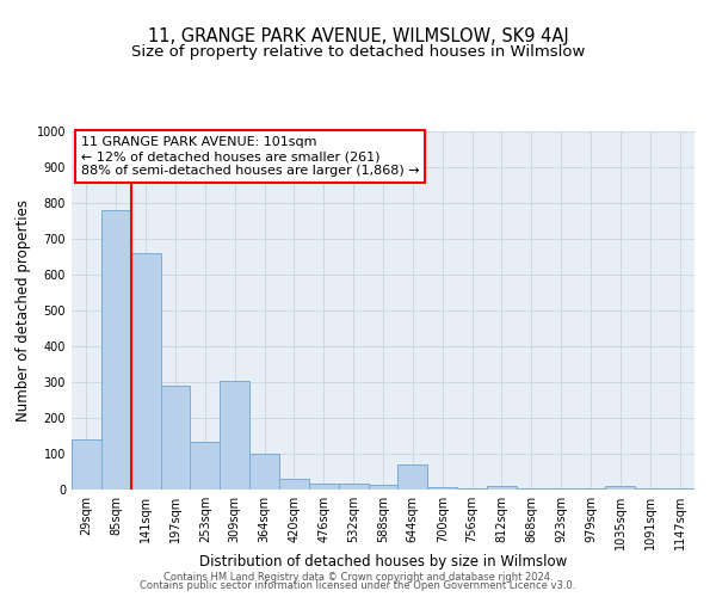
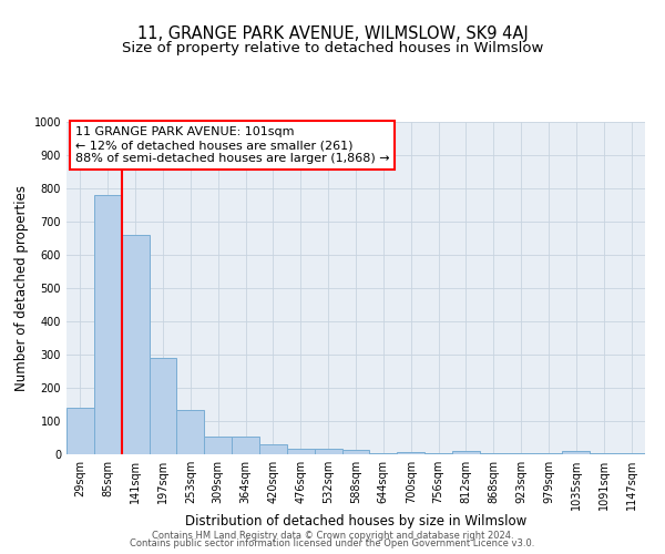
309sqm: 305 -> 55
364sqm: 100 -> 55
644sqm: 70 -> 5
